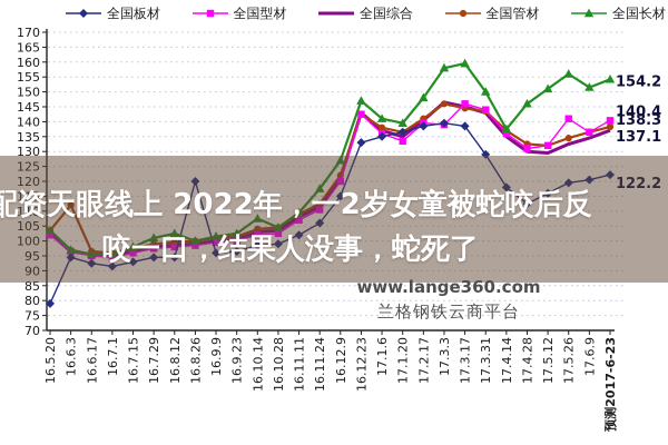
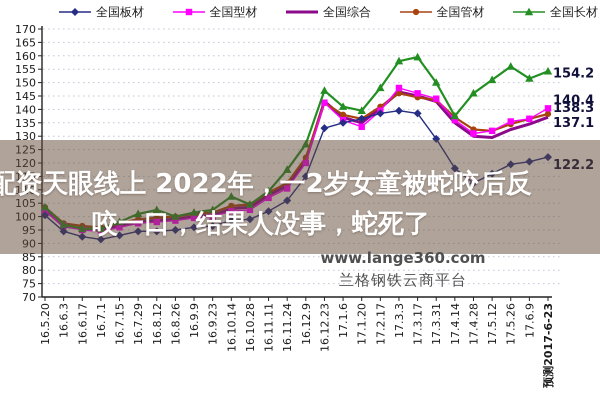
全国板材/16.5.20: 79 -> 100
全国管材/16.6.3: 112 -> 98
全国板材/16.8.26: 120 -> 95
全国型材/17.3.3: 139 -> 148
全国型材/17.5.26: 141 -> 136
